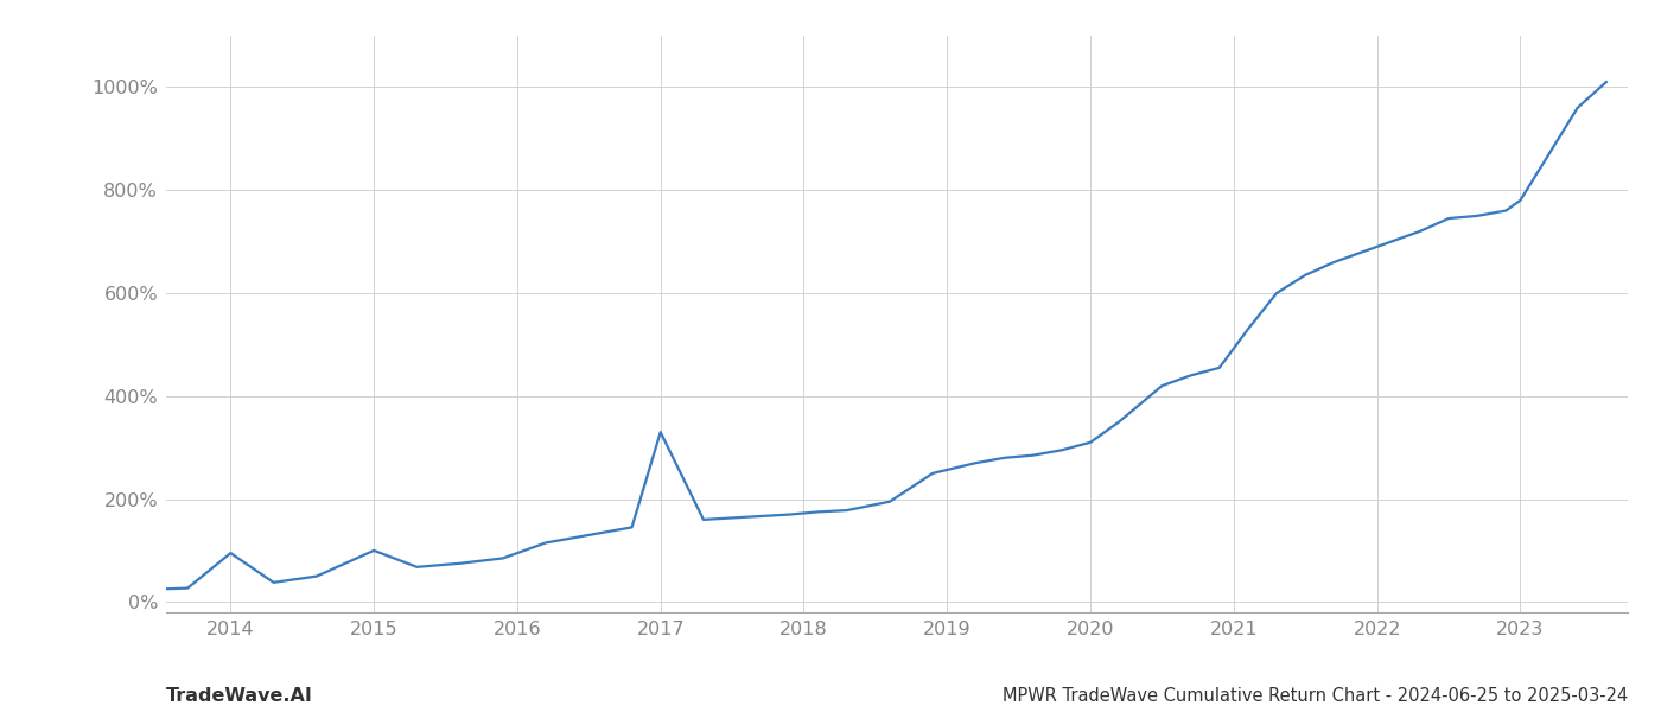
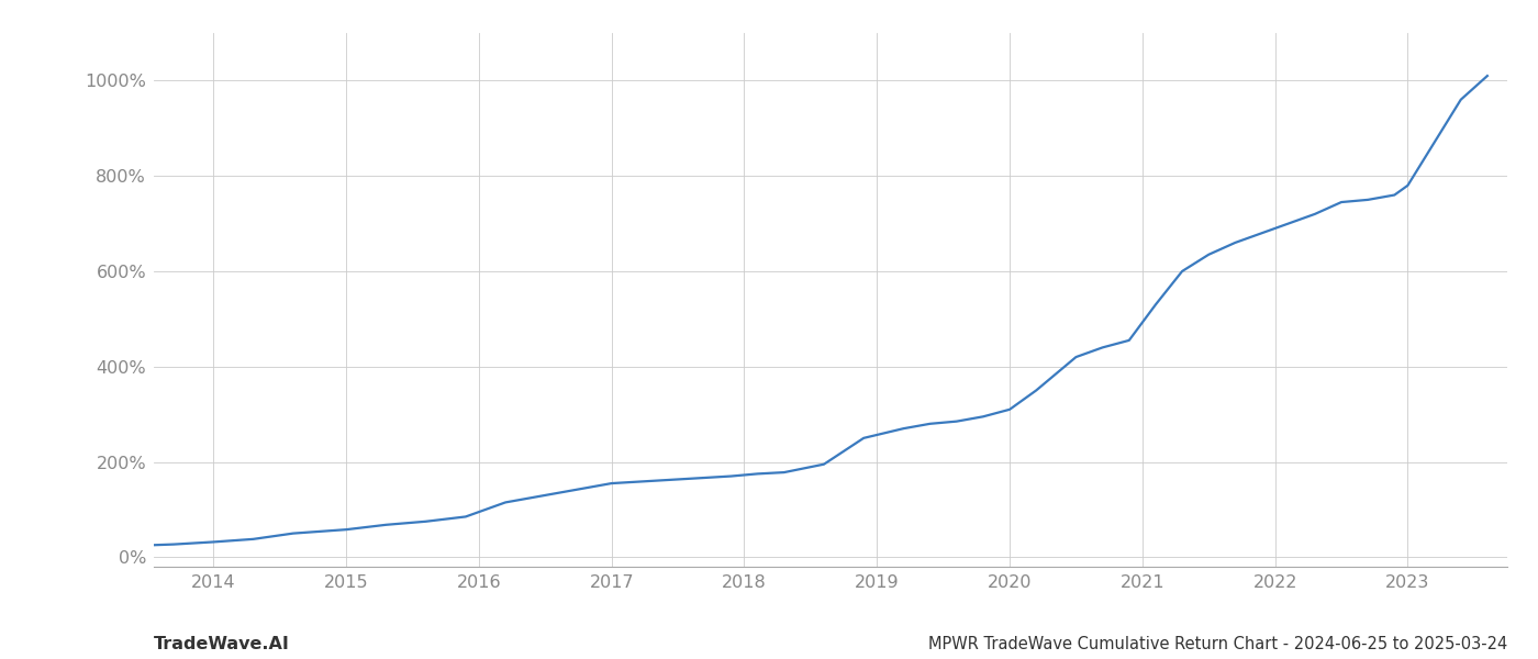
2014: 95% -> 32%
2015: 100% -> 58%
2017: 330% -> 155%
